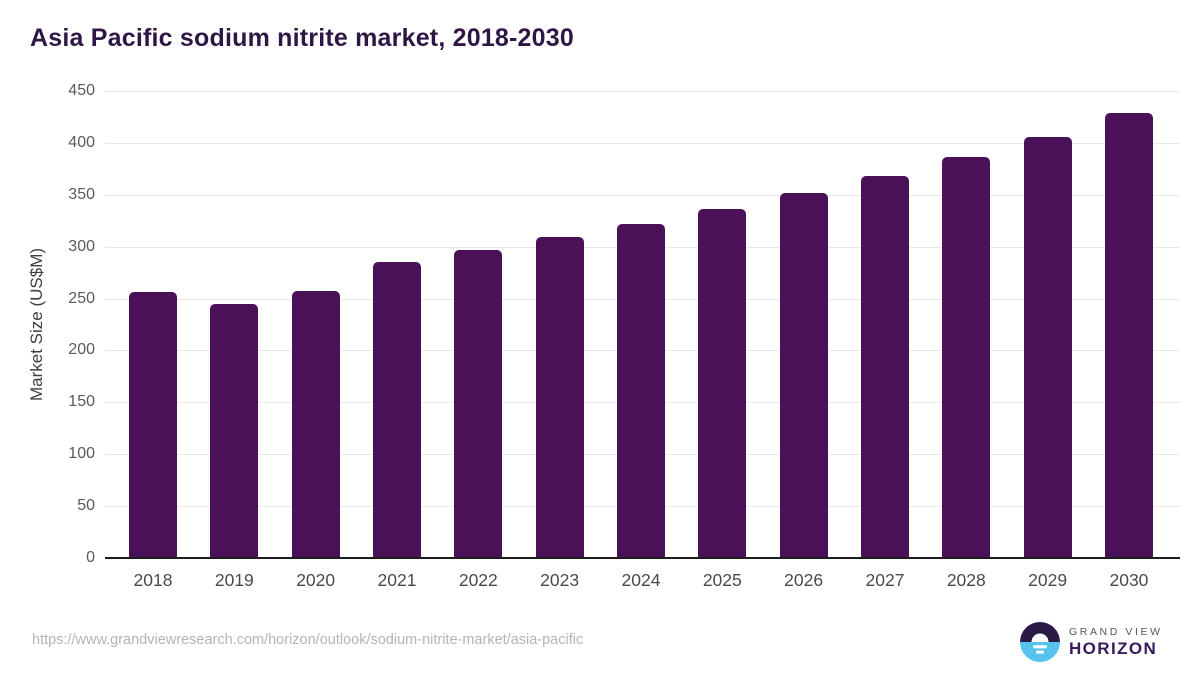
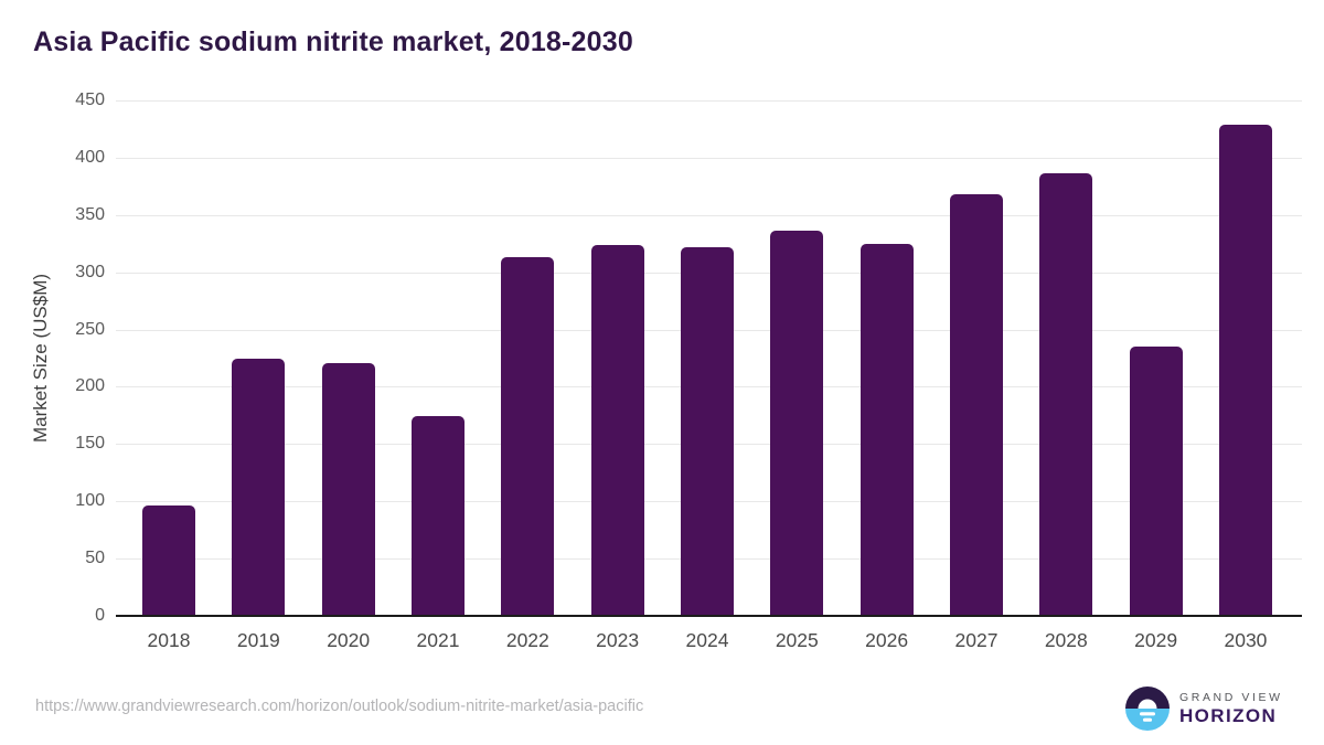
2018: 256 -> 96
2019: 245 -> 225
2020: 257 -> 221
2021: 285 -> 174
2022: 297 -> 313
2023: 309 -> 324
2026: 352 -> 325
2029: 406 -> 235
